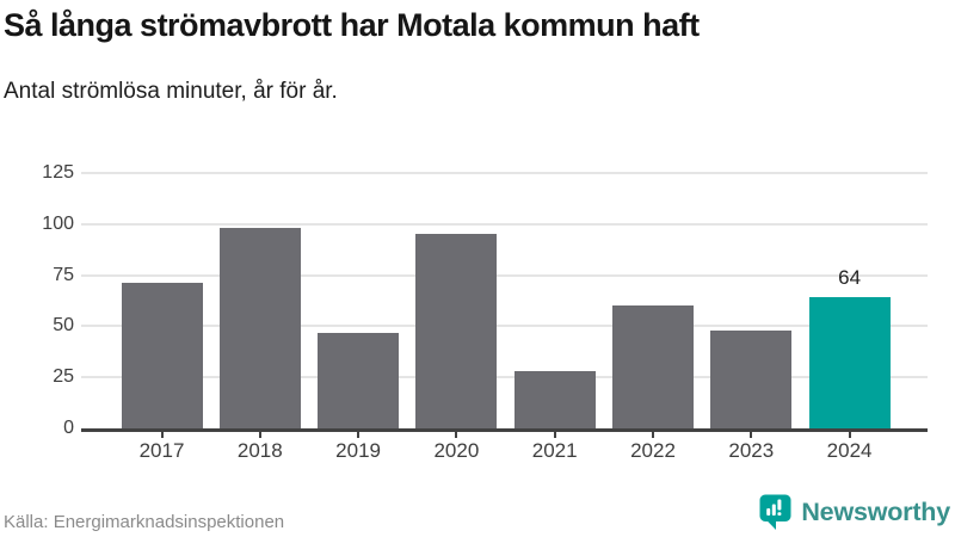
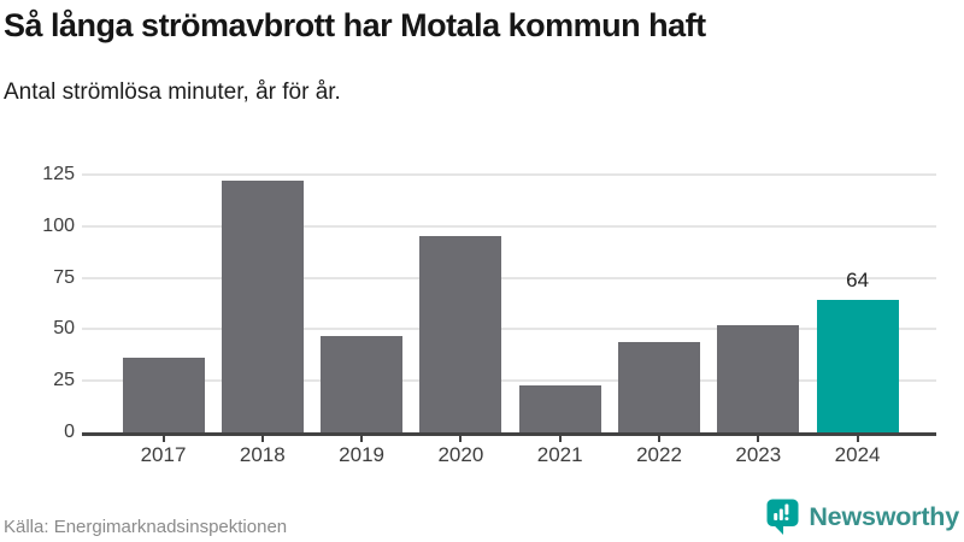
2017: 71 -> 36
2018: 98 -> 122
2021: 28 -> 23
2022: 60 -> 44
2023: 48 -> 52
